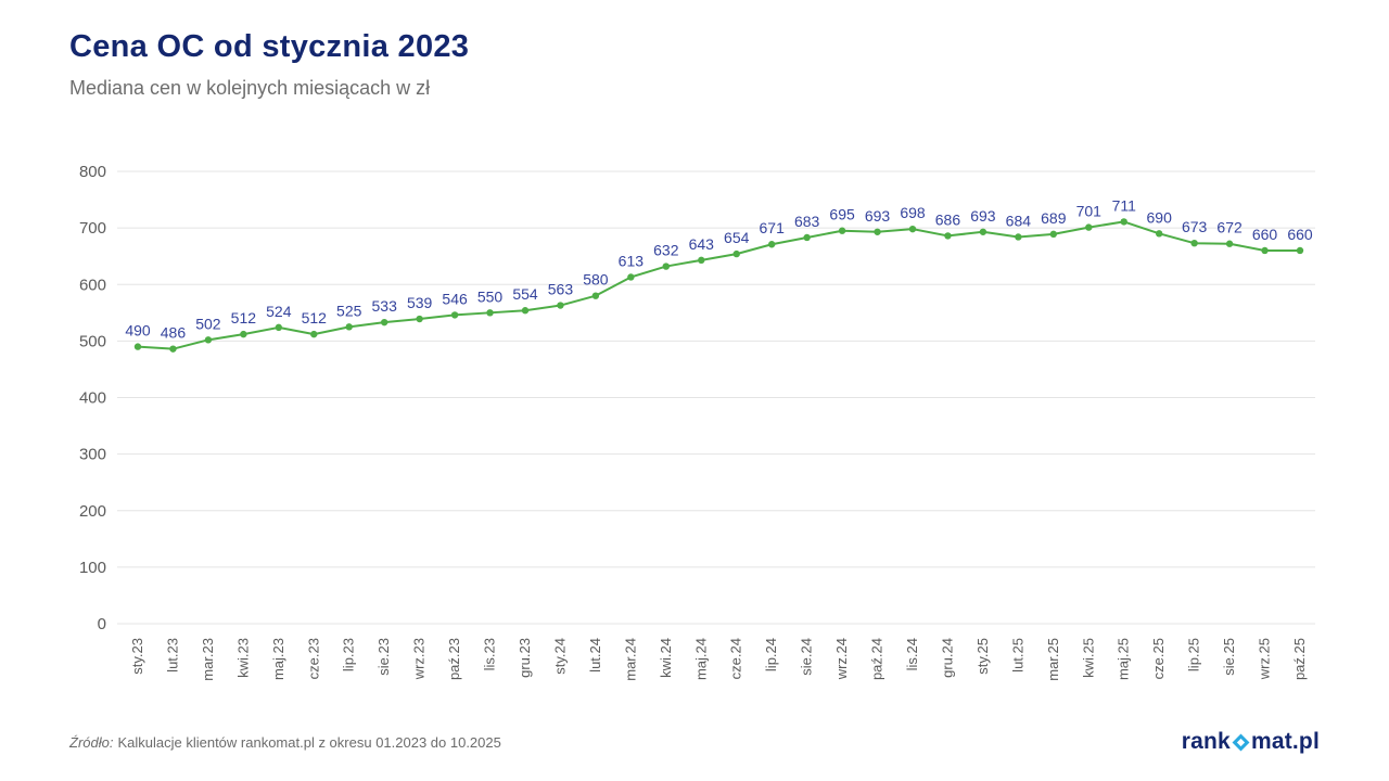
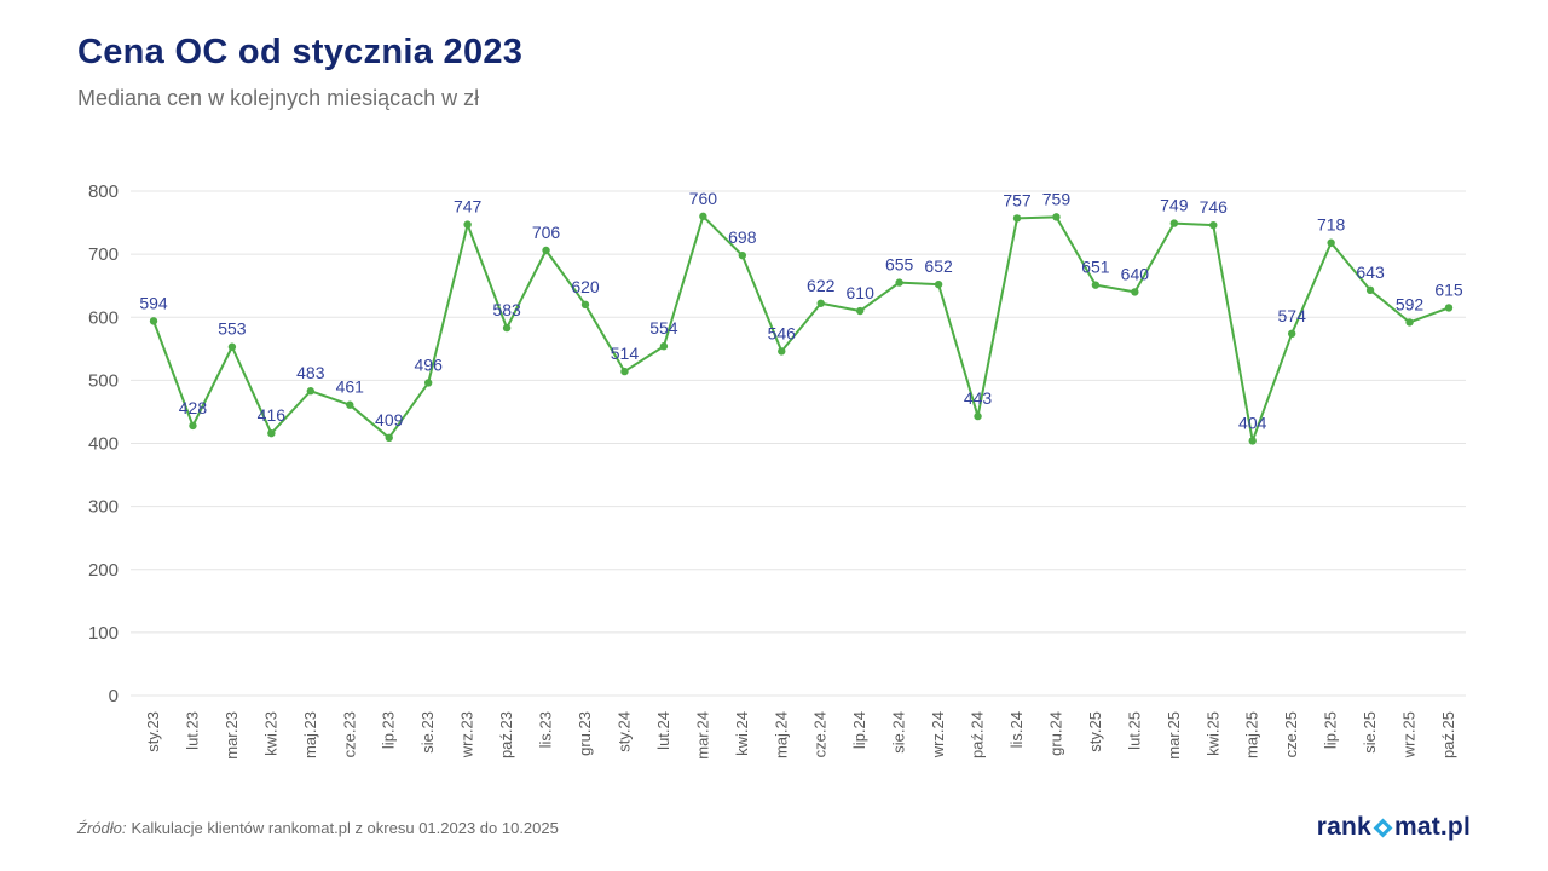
sty.23: 490 -> 594
lut.23: 486 -> 428
mar.23: 502 -> 553
kwi.23: 512 -> 416
maj.23: 524 -> 483
cze.23: 512 -> 461
lip.23: 525 -> 409
sie.23: 533 -> 496
wrz.23: 539 -> 747
paź.23: 546 -> 583
lis.23: 550 -> 706
gru.23: 554 -> 620
sty.24: 563 -> 514
lut.24: 580 -> 554
mar.24: 613 -> 760
kwi.24: 632 -> 698
maj.24: 643 -> 546
cze.24: 654 -> 622
lip.24: 671 -> 610
sie.24: 683 -> 655
wrz.24: 695 -> 652
paź.24: 693 -> 443
lis.24: 698 -> 757
gru.24: 686 -> 759
sty.25: 693 -> 651
lut.25: 684 -> 640
mar.25: 689 -> 749
kwi.25: 701 -> 746
maj.25: 711 -> 404
cze.25: 690 -> 574
lip.25: 673 -> 718
sie.25: 672 -> 643
wrz.25: 660 -> 592
paź.25: 660 -> 615
